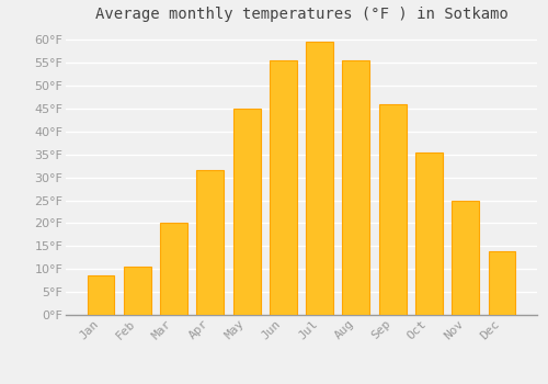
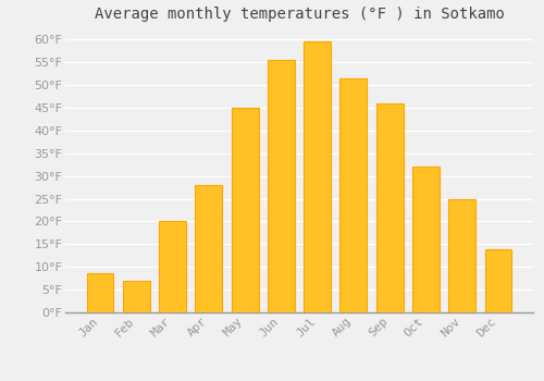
Feb: 10.5°F -> 7.0°F
Apr: 31.5°F -> 28.0°F
Aug: 55.5°F -> 51.5°F
Oct: 35.5°F -> 32.0°F
